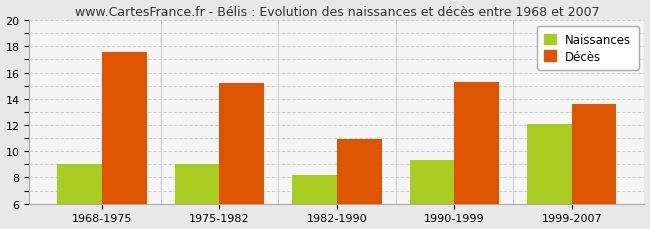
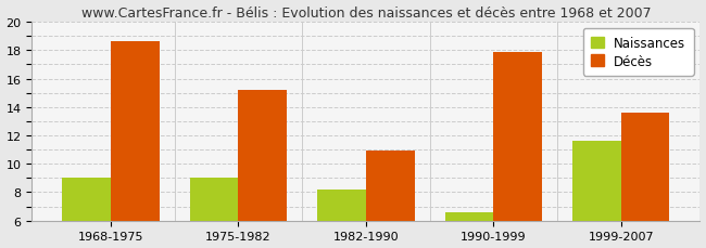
Décès/1968-1975: 17.6 -> 18.6
Naissances/1990-1999: 9.3 -> 6.6
Décès/1990-1999: 15.3 -> 17.9
Naissances/1999-2007: 12.1 -> 11.6
